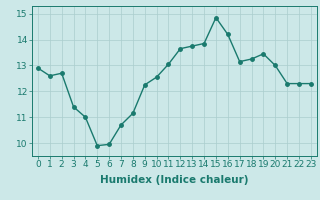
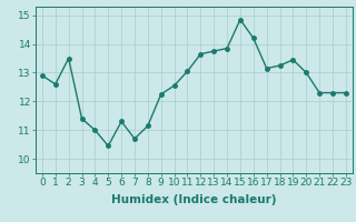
2: 12.70 -> 13.50
5: 9.90 -> 10.45
6: 9.95 -> 11.30
